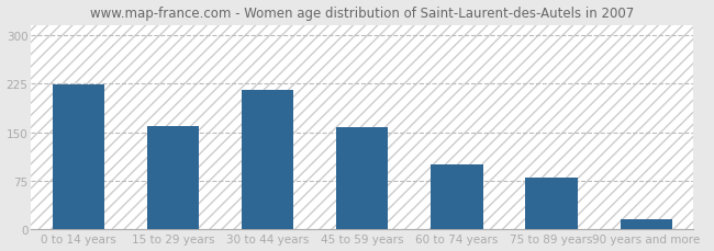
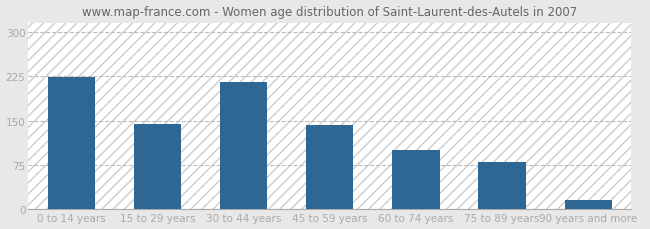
15 to 29 years: 160 -> 144
45 to 59 years: 158 -> 142
